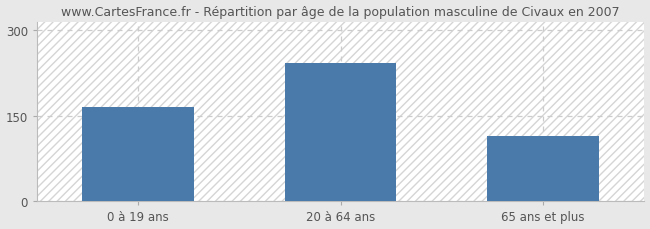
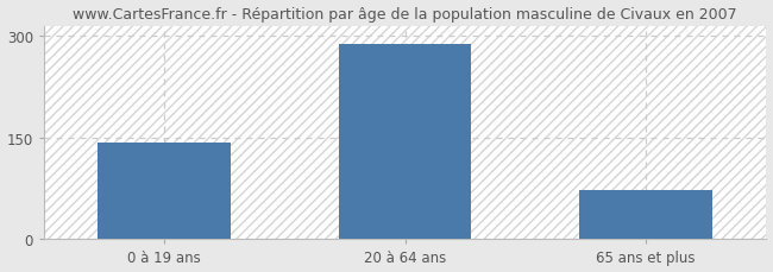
0 à 19 ans: 166 -> 143
20 à 64 ans: 242 -> 287
65 ans et plus: 114 -> 72
